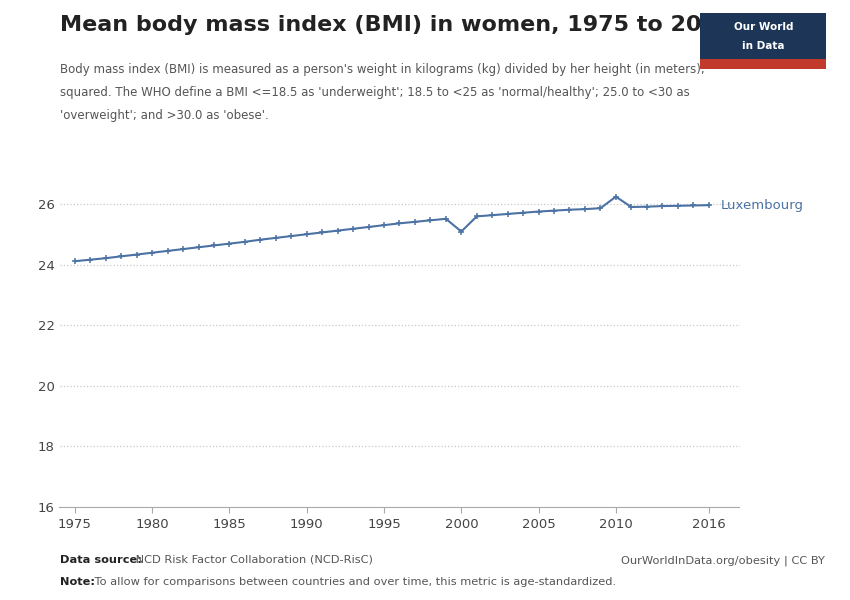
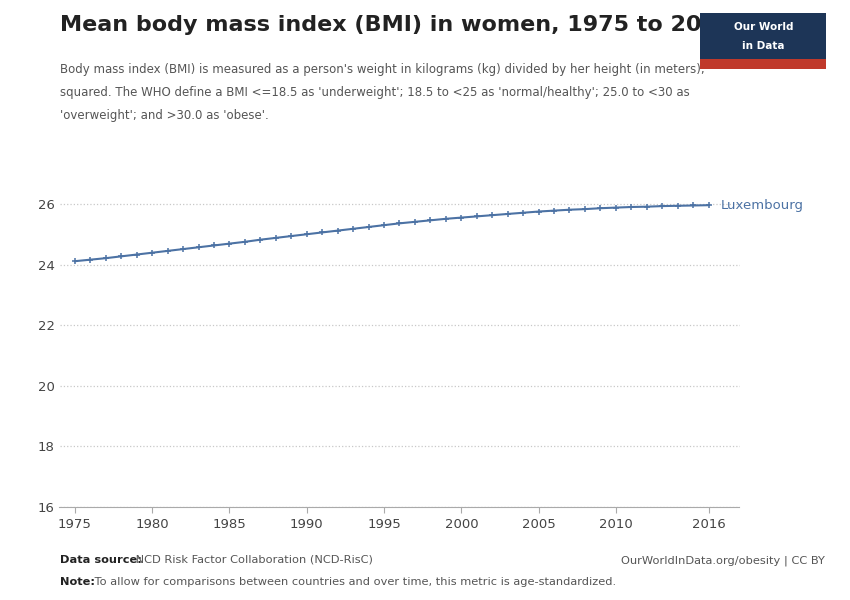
2000: 25.10 -> 25.56
2010: 26.25 -> 25.89
